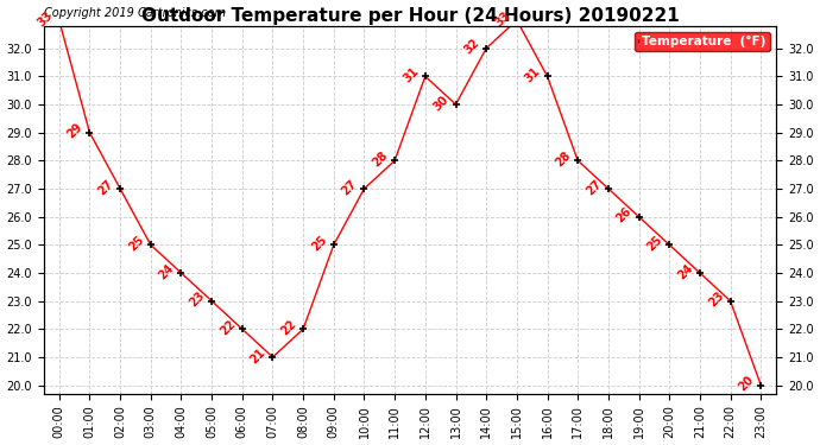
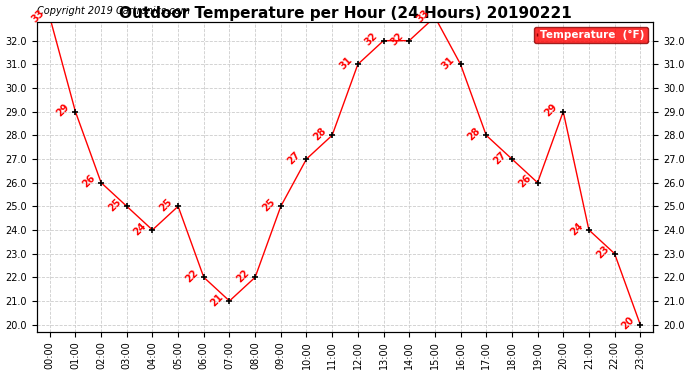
02:00: 27 -> 26
05:00: 23 -> 25
13:00: 30 -> 32
20:00: 25 -> 29
